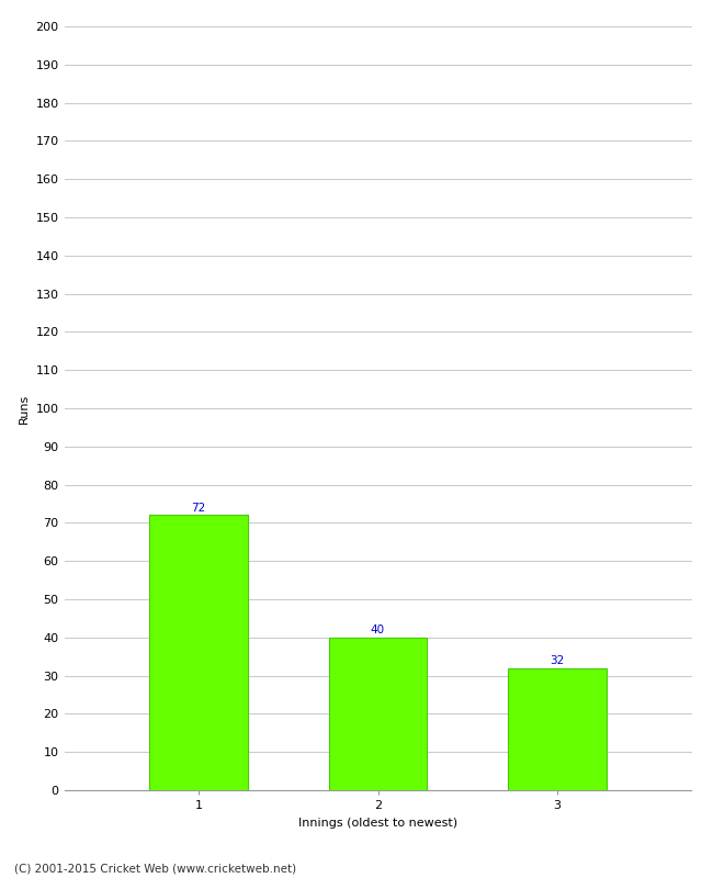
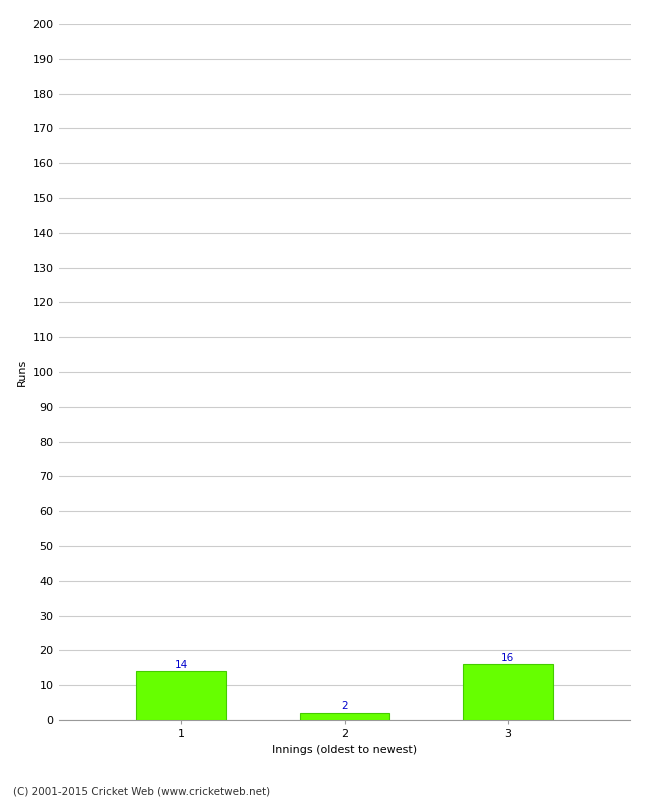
1: 72 -> 14
2: 40 -> 2
3: 32 -> 16
